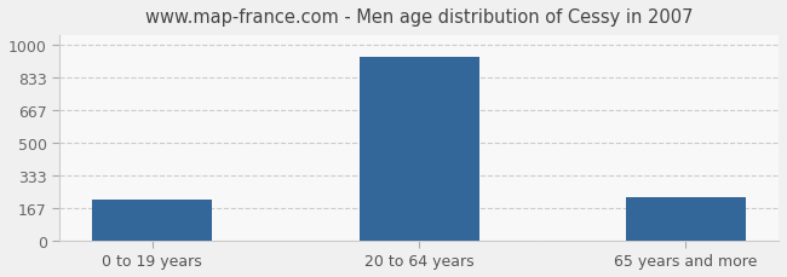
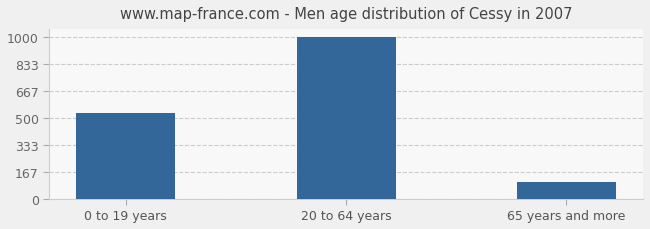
0 to 19 years: 210 -> 530
20 to 64 years: 940 -> 1000
65 years and more: 220 -> 100
